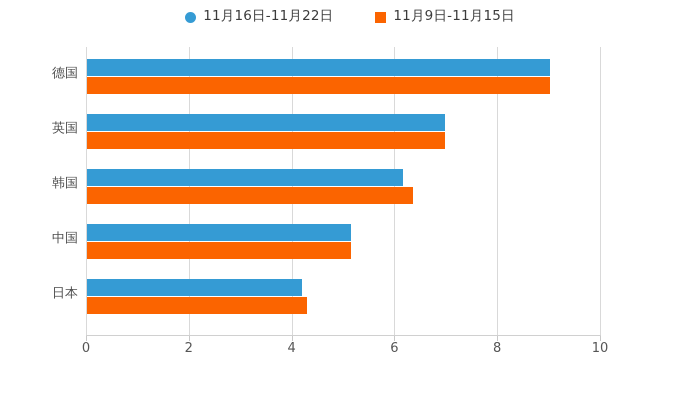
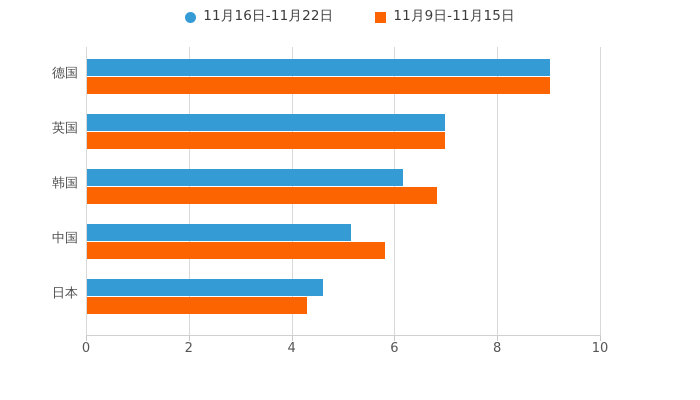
11月9日-11月15日/韩国: 6.3 -> 6.8
11月9日-11月15日/中国: 5.1 -> 5.8
11月16日-11月22日/日本: 4.2 -> 4.6
